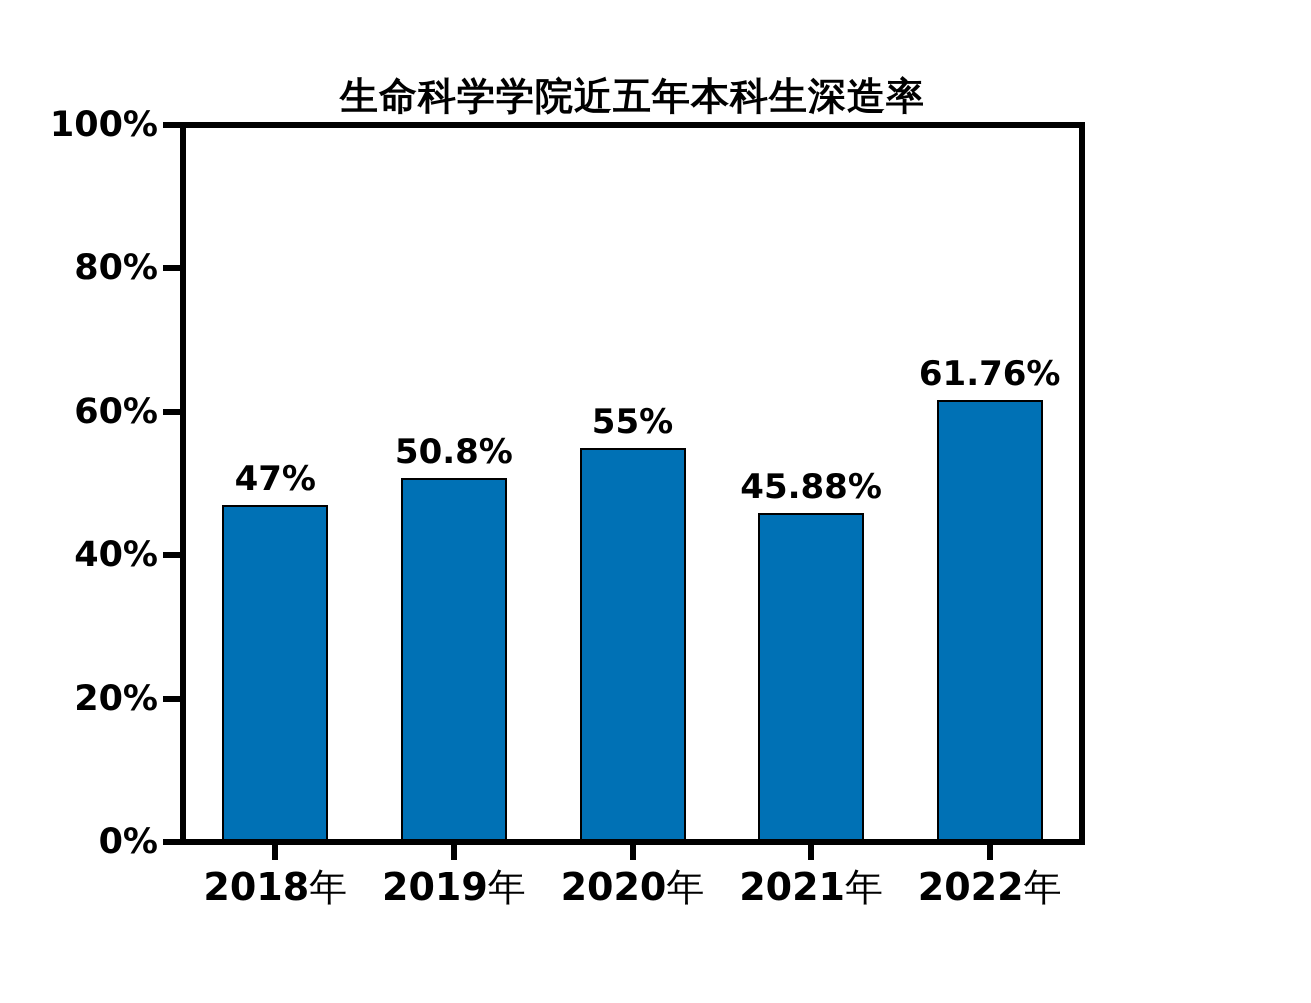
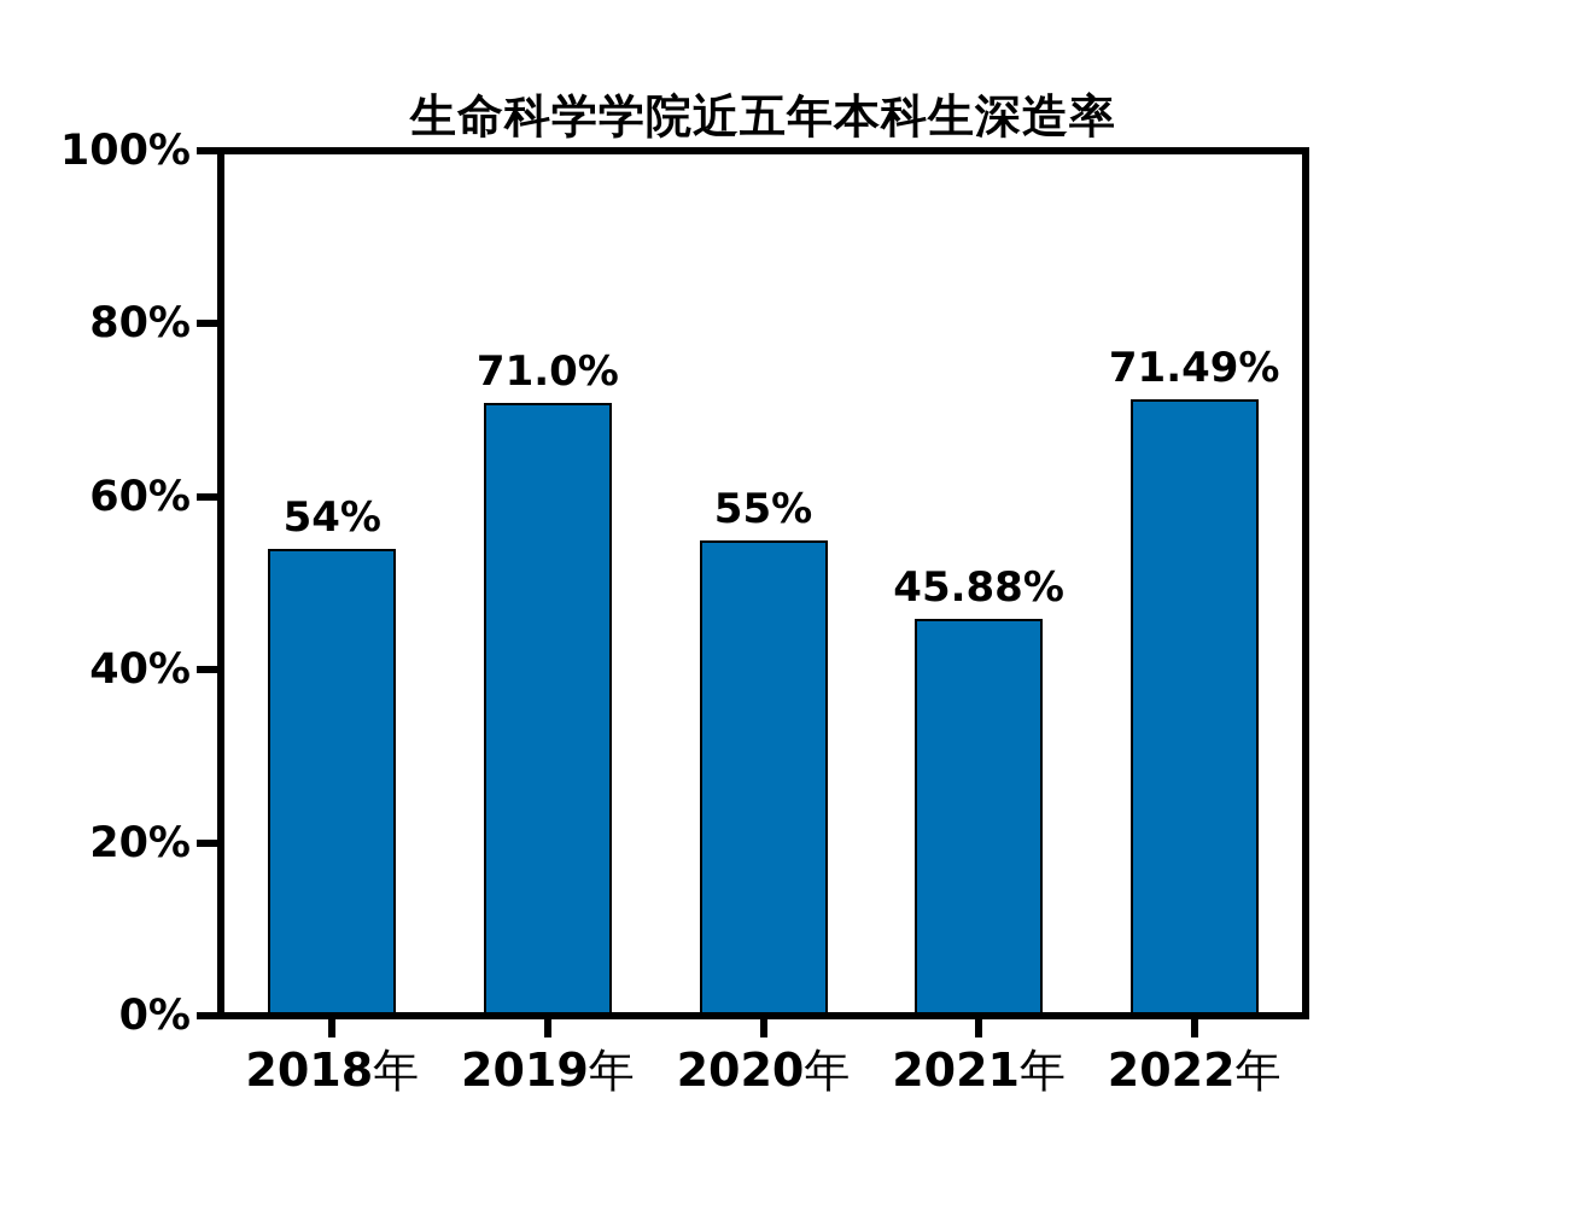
2018年: 47% -> 54%
2019年: 50.8% -> 71.0%
2022年: 61.76% -> 71.49%
